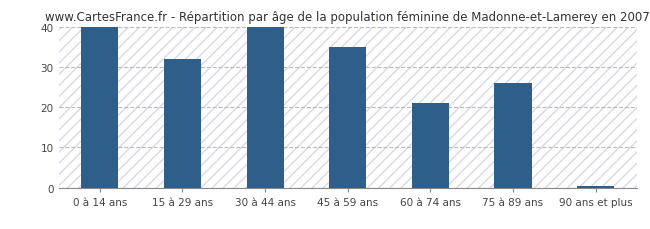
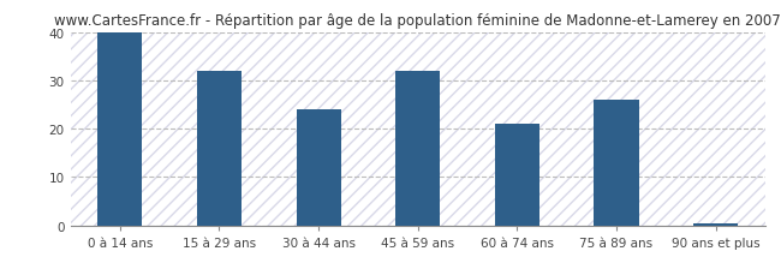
30 à 44 ans: 40.0 -> 24.0
45 à 59 ans: 35.0 -> 32.0
